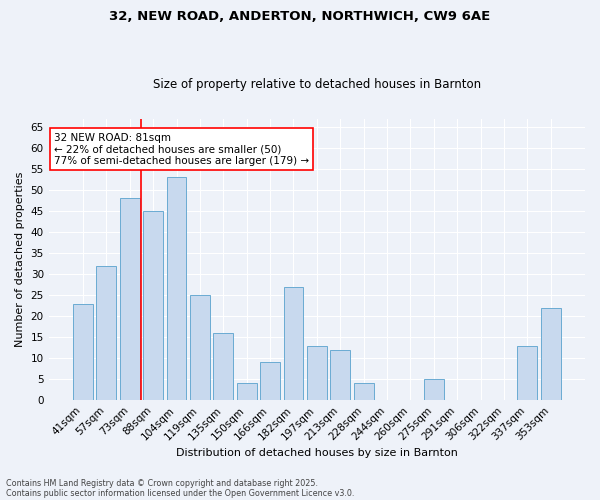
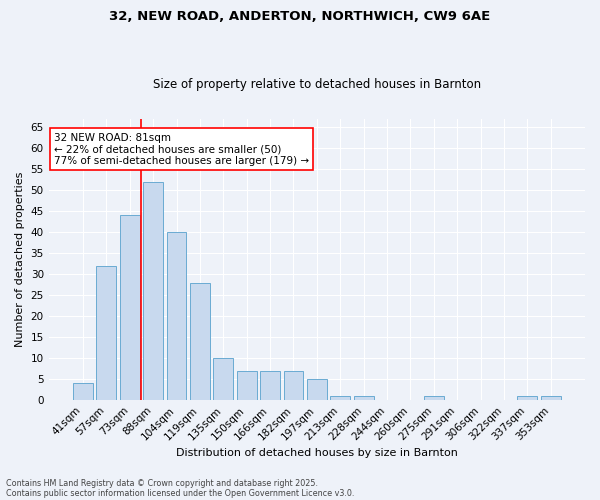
41sqm: 23 -> 4
73sqm: 48 -> 44
88sqm: 45 -> 52
104sqm: 53 -> 40
119sqm: 25 -> 28
135sqm: 16 -> 10
150sqm: 4 -> 7
166sqm: 9 -> 7
182sqm: 27 -> 7
197sqm: 13 -> 5
213sqm: 12 -> 1
228sqm: 4 -> 1
275sqm: 5 -> 1
337sqm: 13 -> 1
353sqm: 22 -> 1
